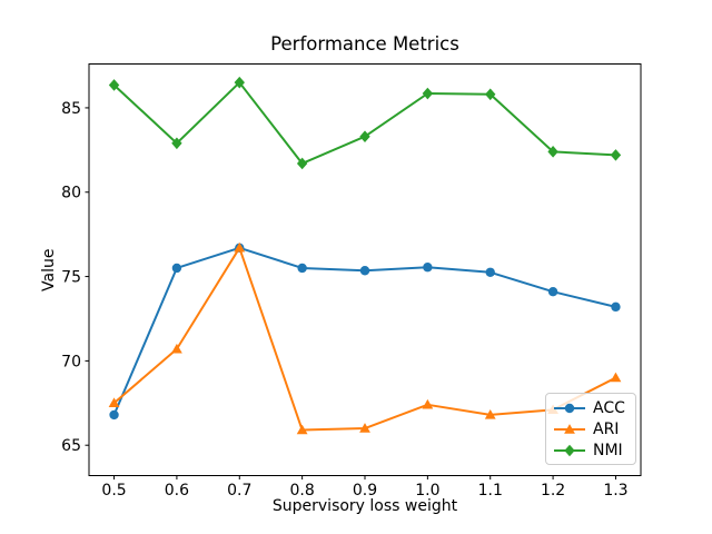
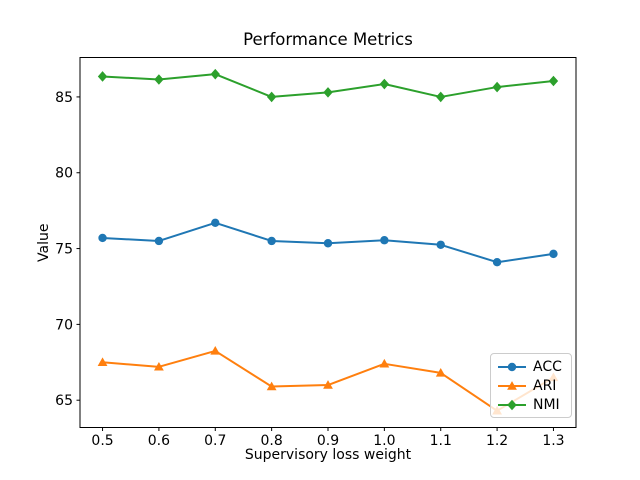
ACC/0.5: 66.8 -> 75.7
ARI/0.6: 70.7 -> 67.2
NMI/0.6: 82.9 -> 86.2
ARI/0.7: 76.7 -> 68.2
NMI/0.8: 81.7 -> 85.0
NMI/0.9: 83.3 -> 85.3
NMI/1.1: 85.8 -> 85.0
ARI/1.2: 67.1 -> 64.3
NMI/1.2: 82.4 -> 85.7
ACC/1.3: 73.2 -> 74.7
ARI/1.3: 69.0 -> 66.5
NMI/1.3: 82.2 -> 86.0
